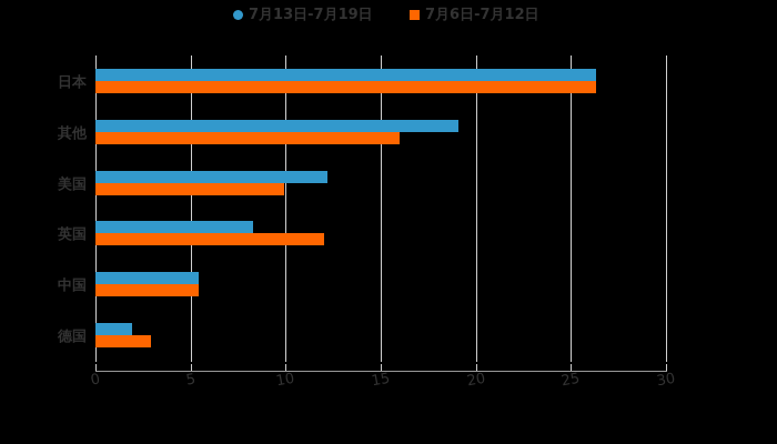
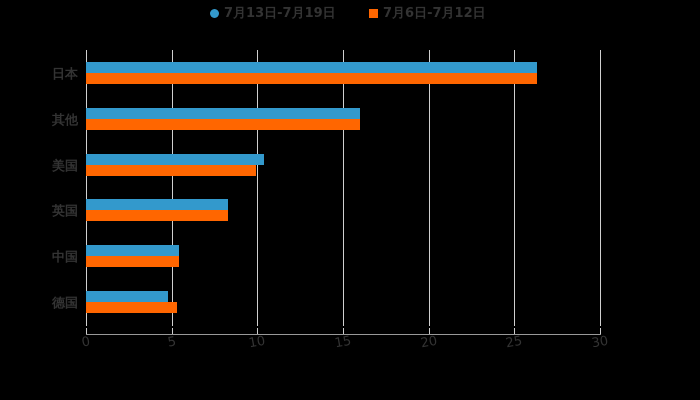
7月13日-7月19日/其他: 19.1 -> 16.0
7月13日-7月19日/美国: 12.2 -> 10.4
7月6日-7月12日/英国: 12.0 -> 8.3
7月13日-7月19日/德国: 1.9 -> 4.8
7月6日-7月12日/德国: 2.9 -> 5.3
